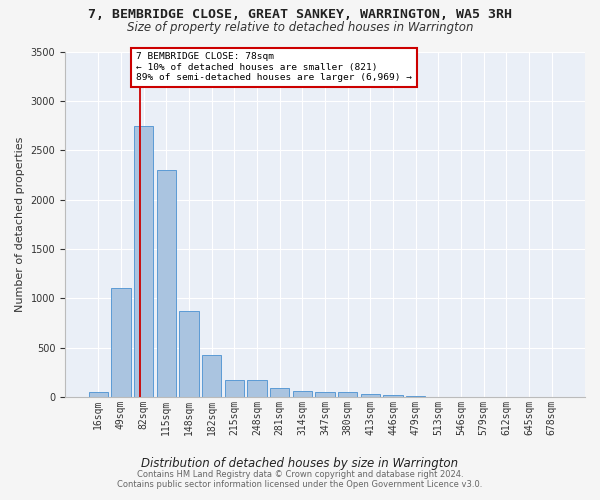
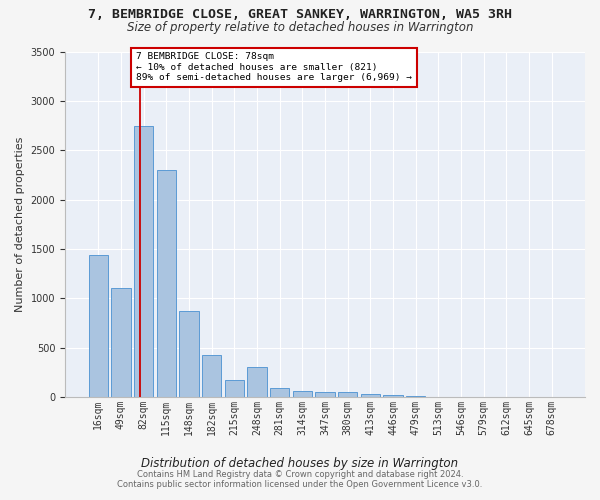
16sqm: 50 -> 1440
248sqm: 180 -> 300
